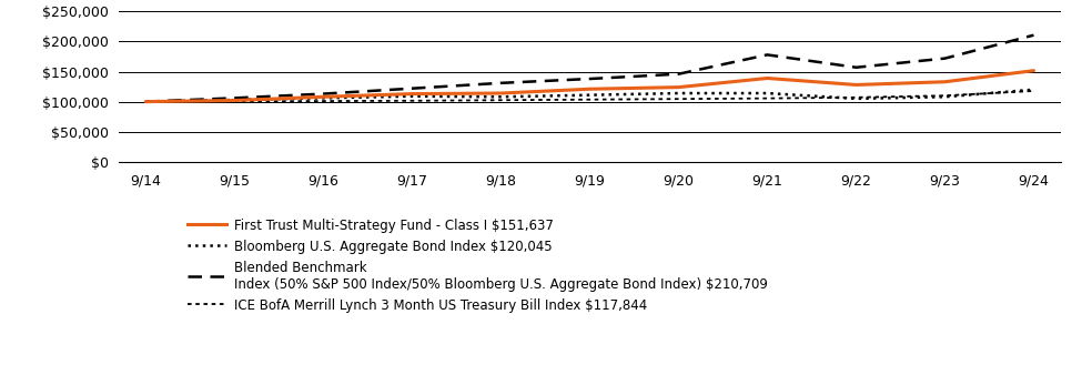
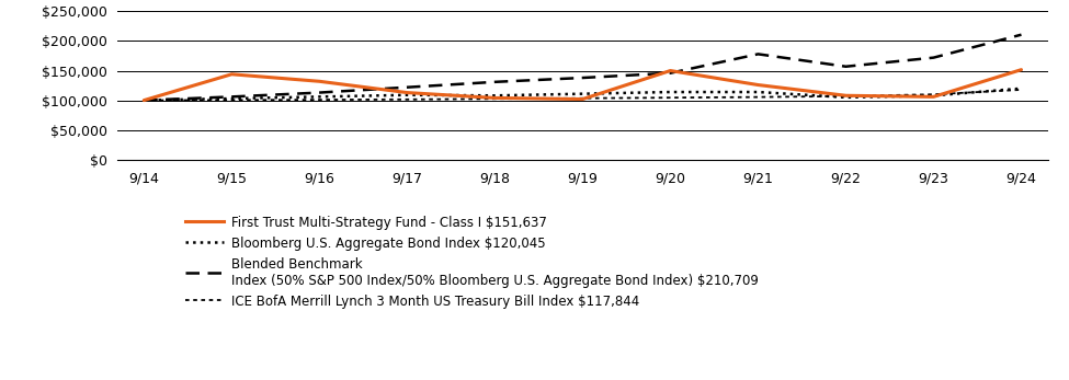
First Trust Multi-Strategy Fund - Class I $151,637/9/15: $102,000 -> $144,000
First Trust Multi-Strategy Fund - Class I $151,637/9/16: $108,000 -> $132,000
First Trust Multi-Strategy Fund - Class I $151,637/9/18: $114,000 -> $104,000
First Trust Multi-Strategy Fund - Class I $151,637/9/19: $121,000 -> $102,000
First Trust Multi-Strategy Fund - Class I $151,637/9/20: $124,000 -> $150,000
First Trust Multi-Strategy Fund - Class I $151,637/9/21: $139,000 -> $126,000
First Trust Multi-Strategy Fund - Class I $151,637/9/22: $128,000 -> $108,000
First Trust Multi-Strategy Fund - Class I $151,637/9/23: $133,000 -> $106,000
